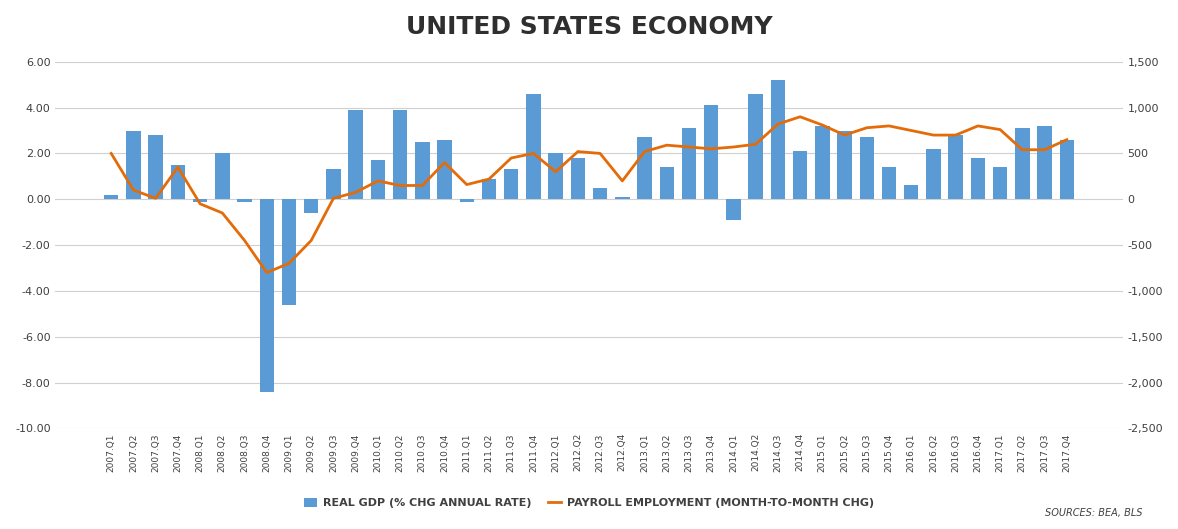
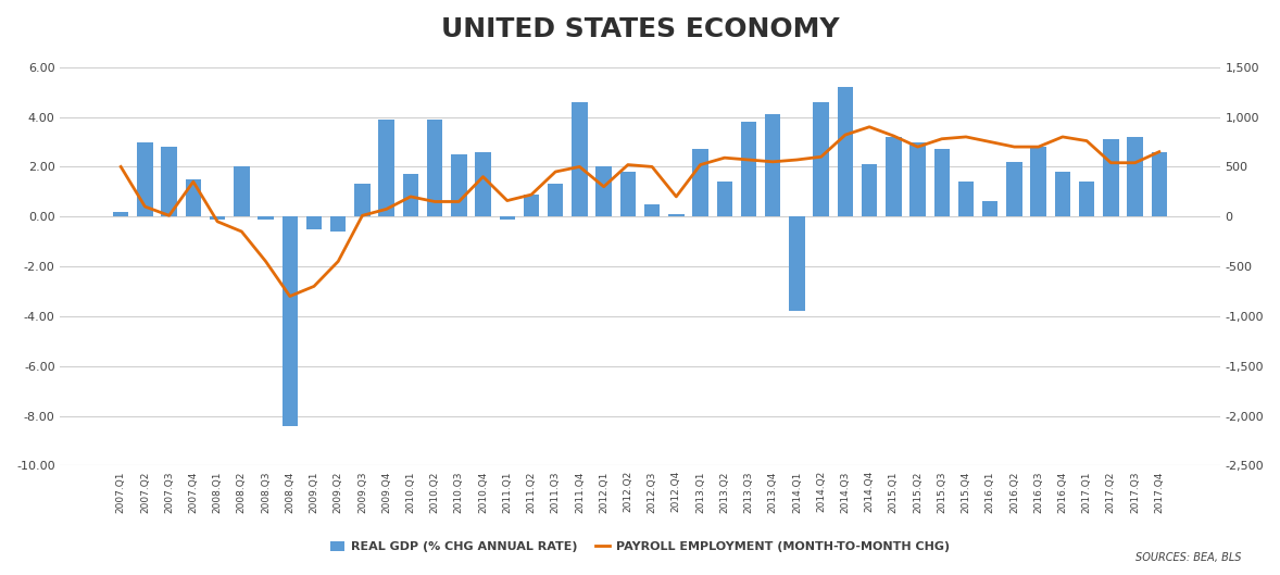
REAL GDP (% CHG ANNUAL RATE)/2009.Q1: -4.6 -> -0.5
REAL GDP (% CHG ANNUAL RATE)/2013.Q3: 3.1 -> 3.8
REAL GDP (% CHG ANNUAL RATE)/2014.Q1: -0.9 -> -3.8
